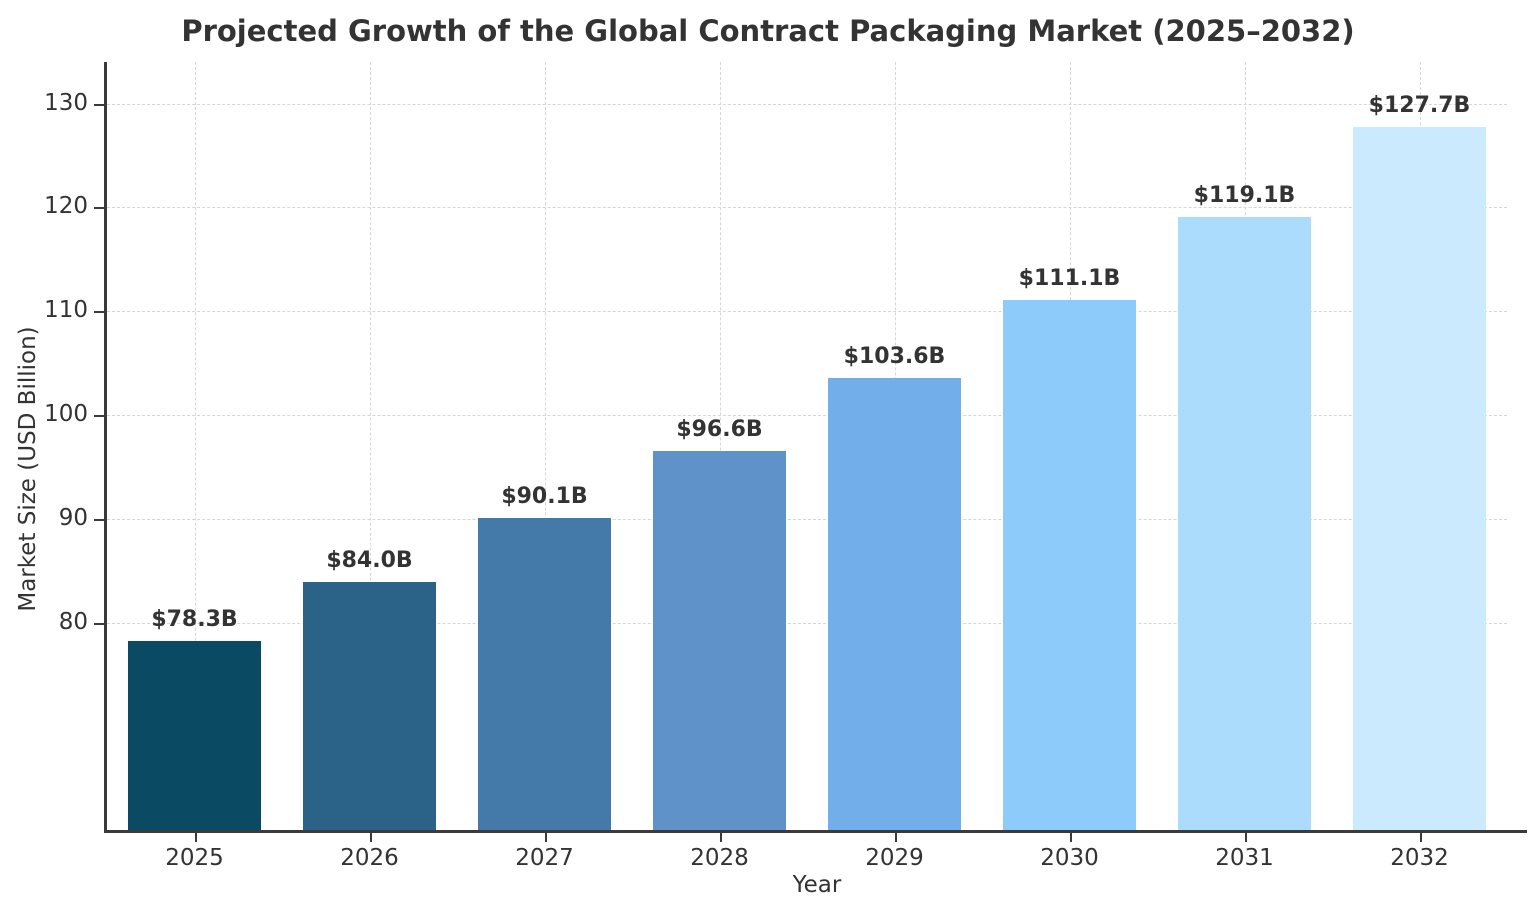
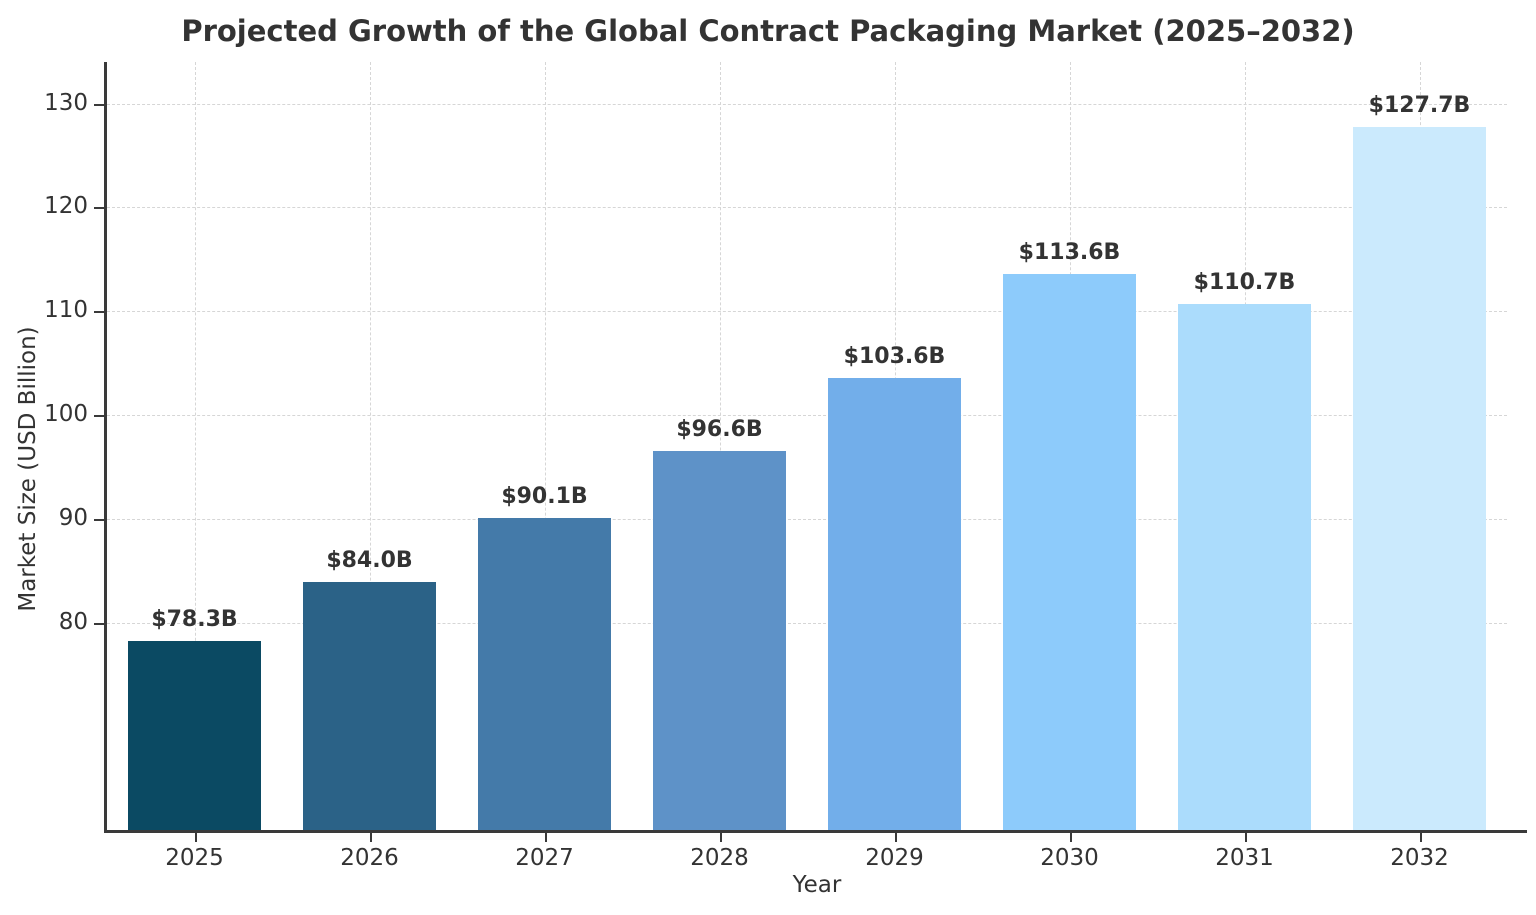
2030: $111.1B -> $113.6B
2031: $119.1B -> $110.7B
